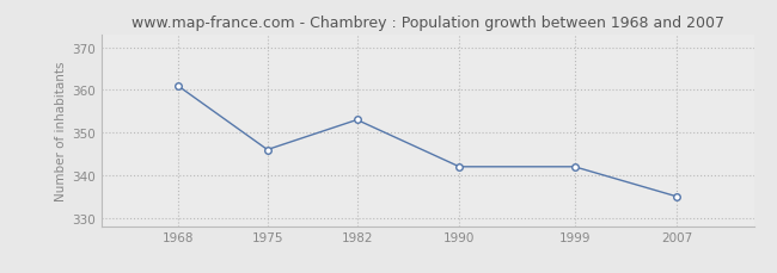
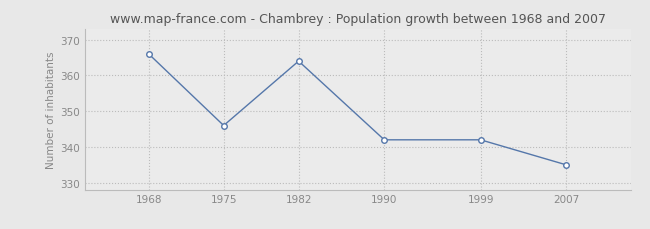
1968: 361 -> 366
1982: 353 -> 364
